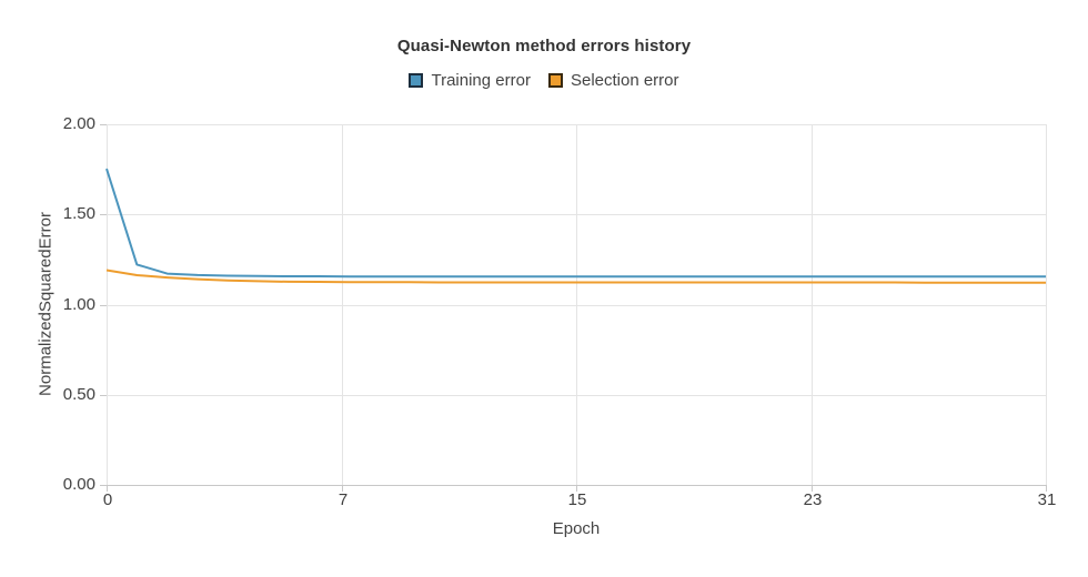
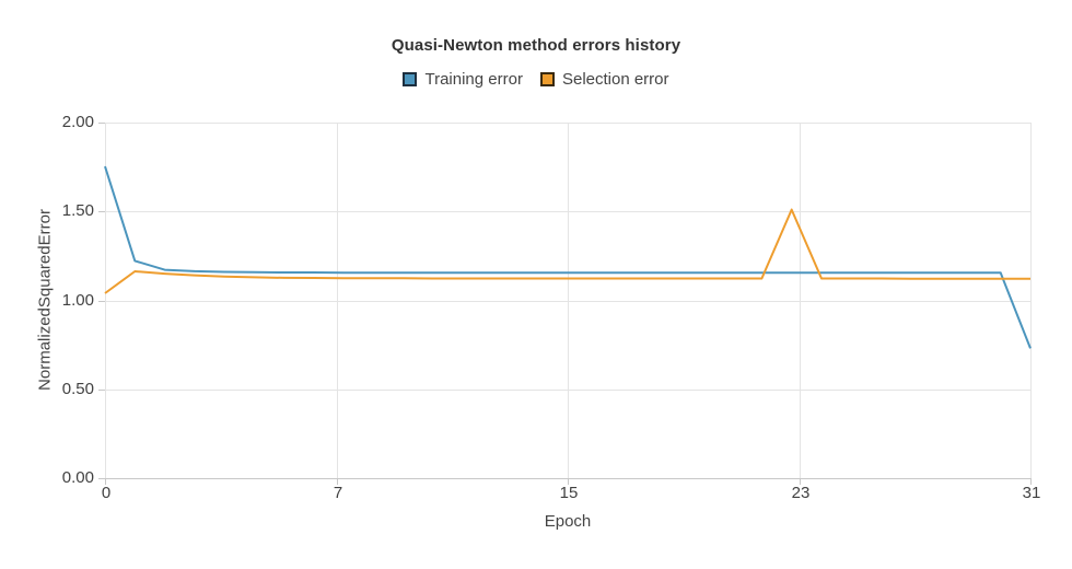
Selection error/0: 1.19 -> 1.04
Selection error/23: 1.12 -> 1.51
Training error/31: 1.16 -> 0.73
